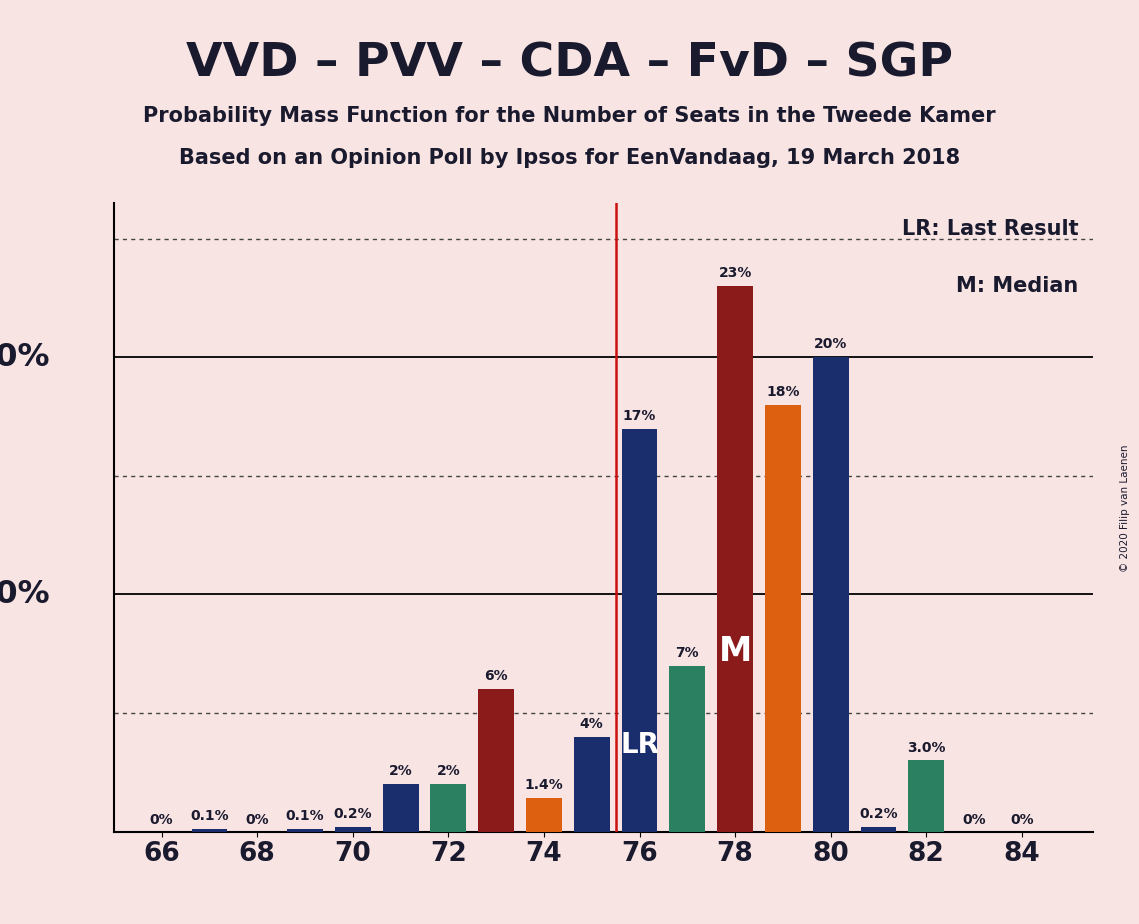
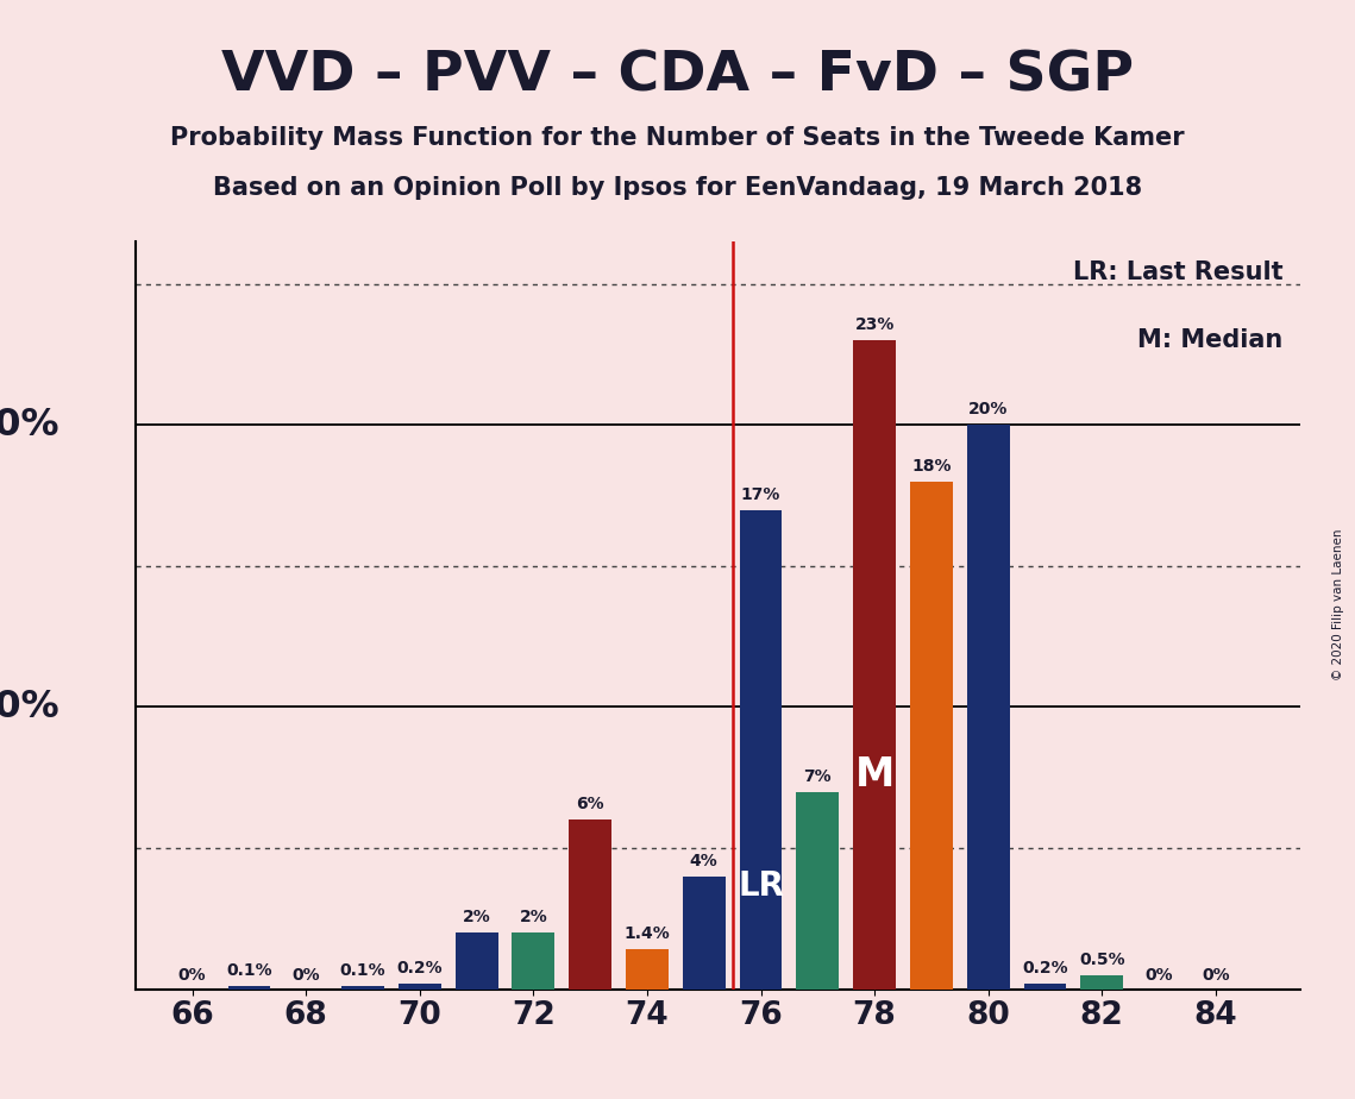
82: 3.0% -> 0.5%
